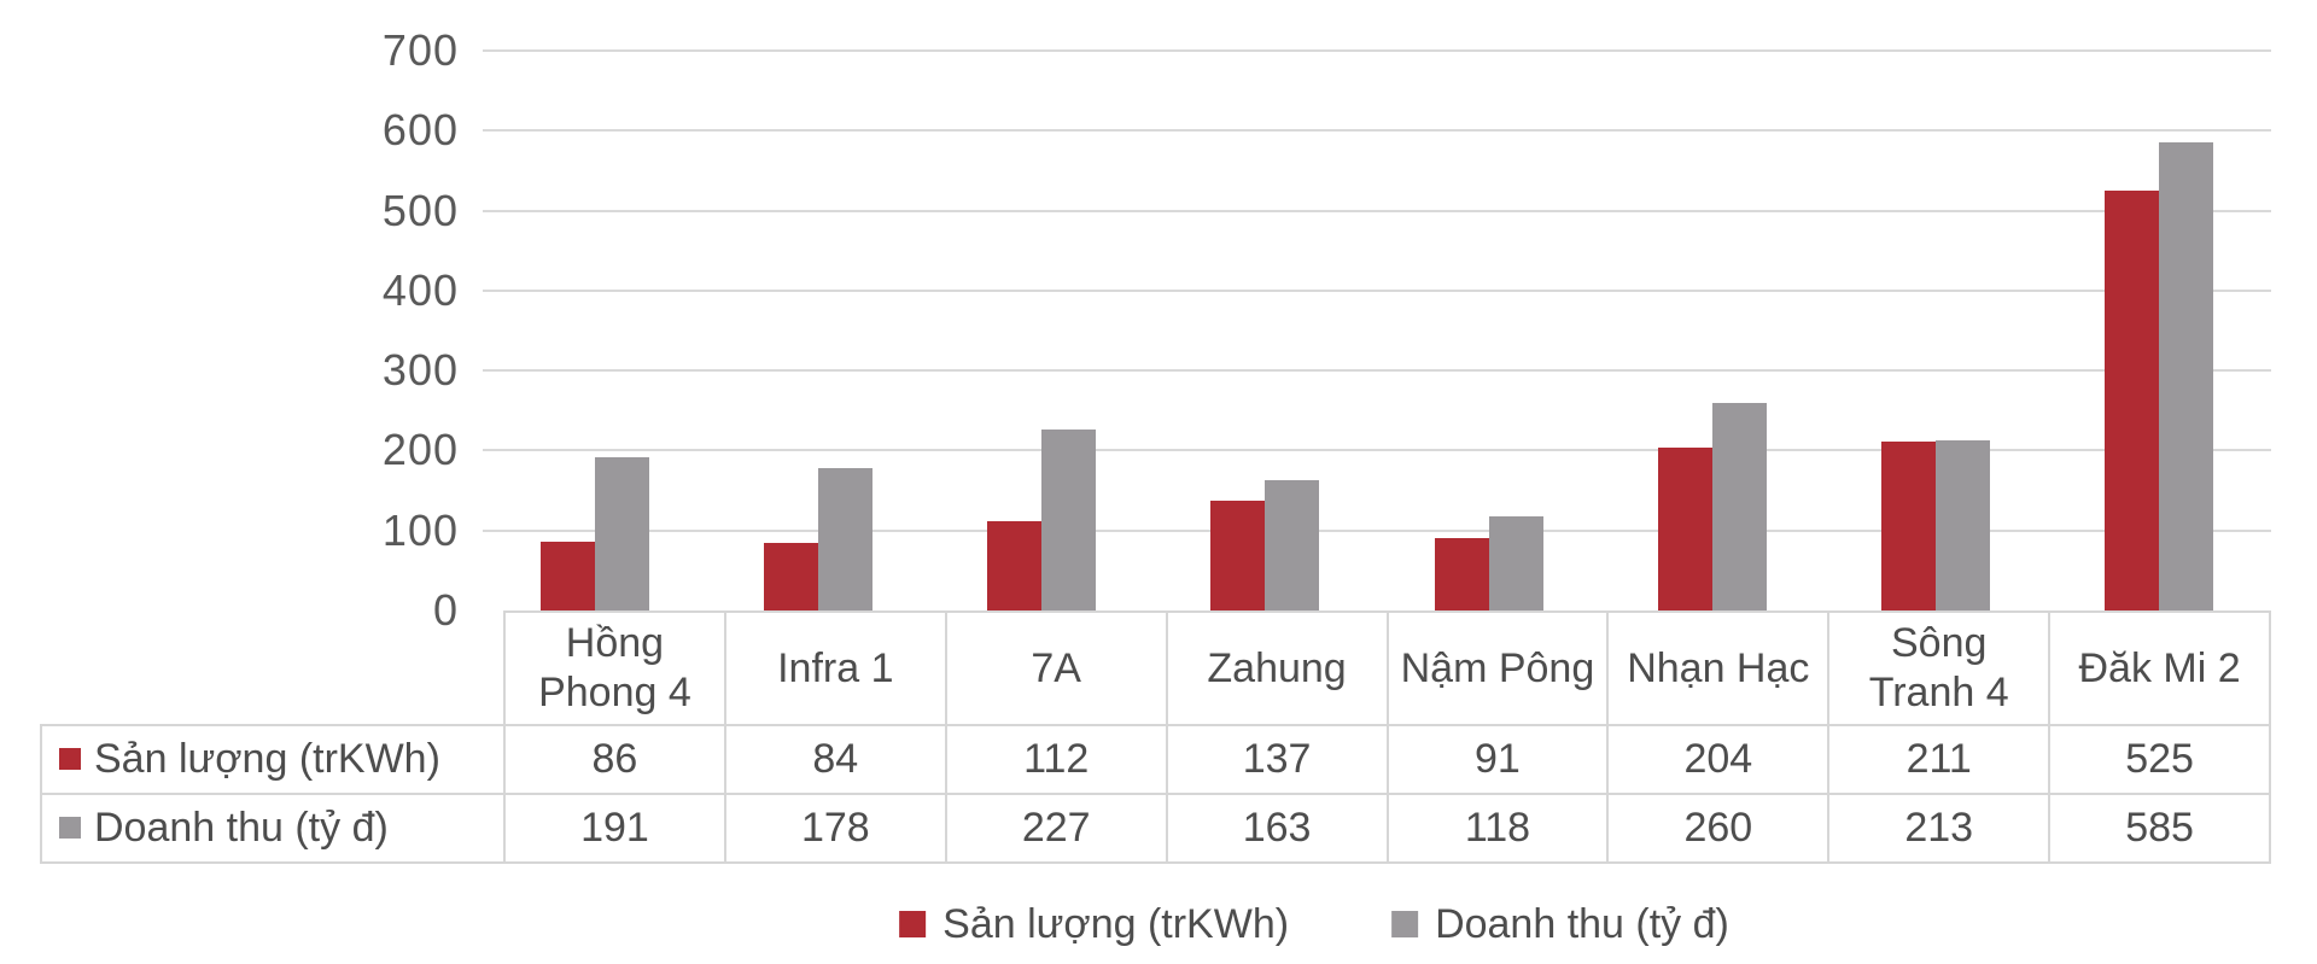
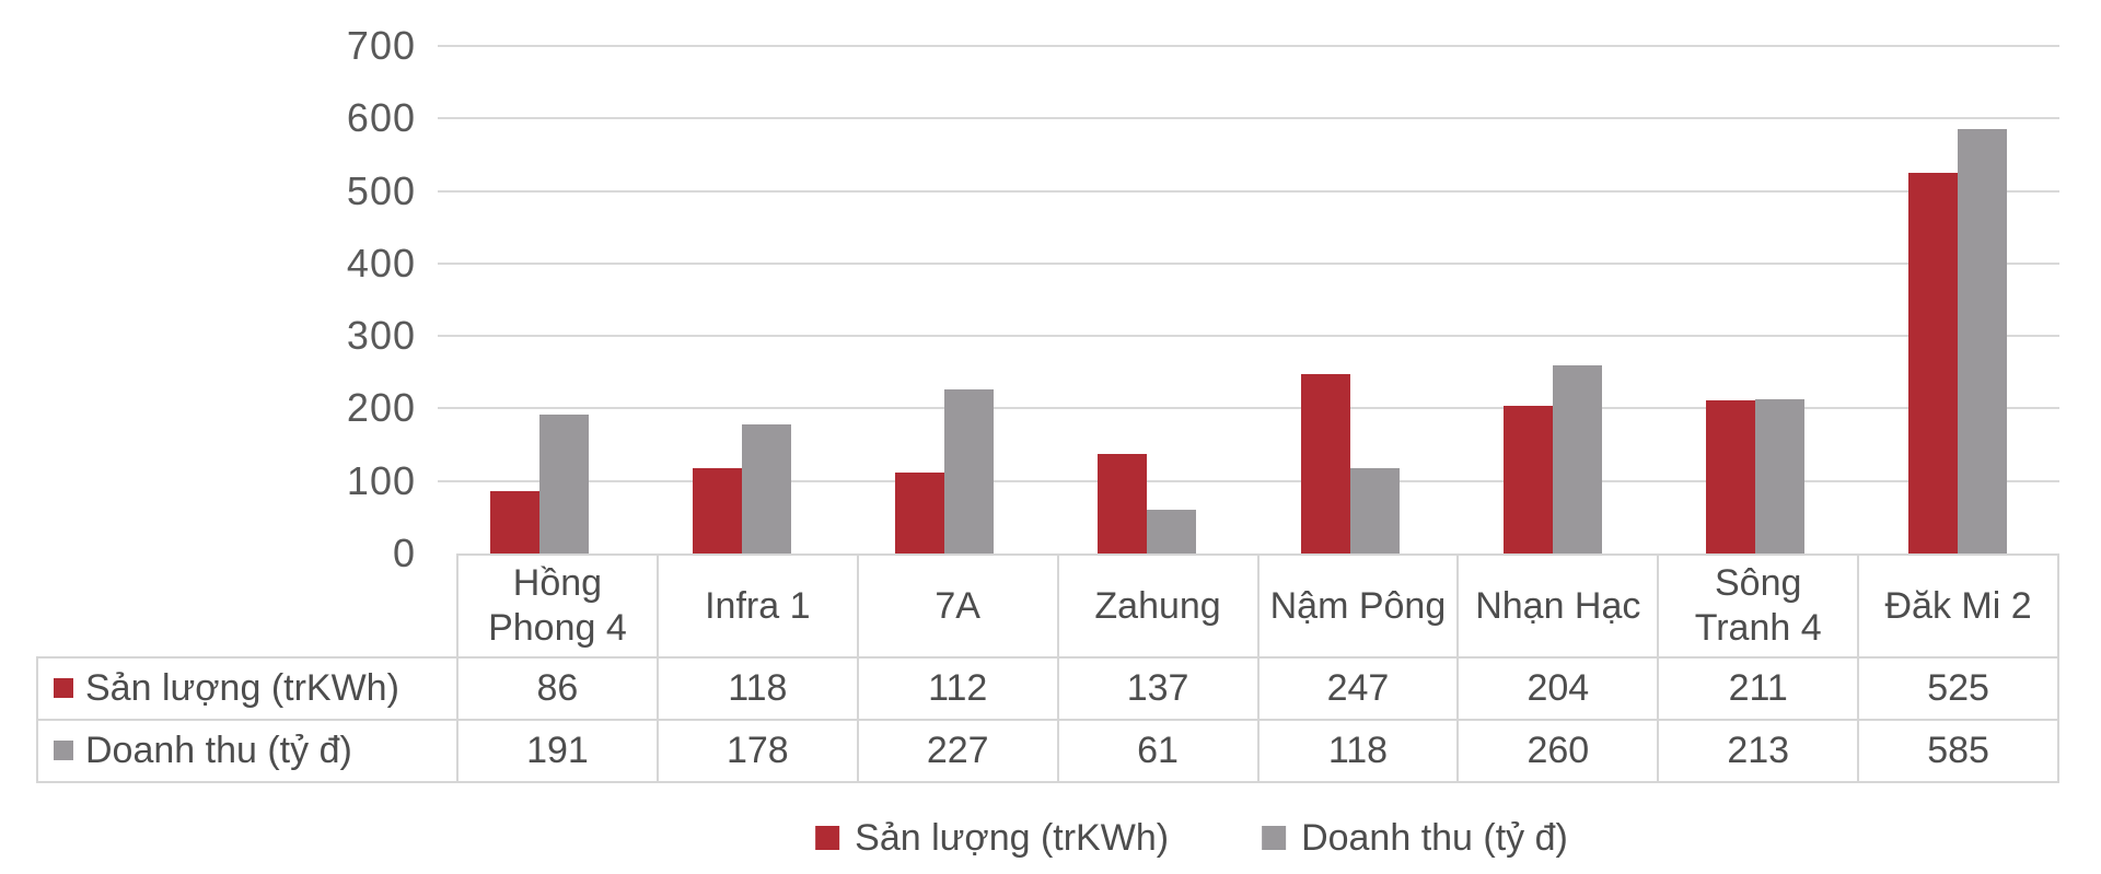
Sản lượng (trKWh)/Infra 1: 84 -> 118
Doanh thu (tỷ đ)/Zahung: 163 -> 61
Sản lượng (trKWh)/Nậm Pông: 91 -> 247
